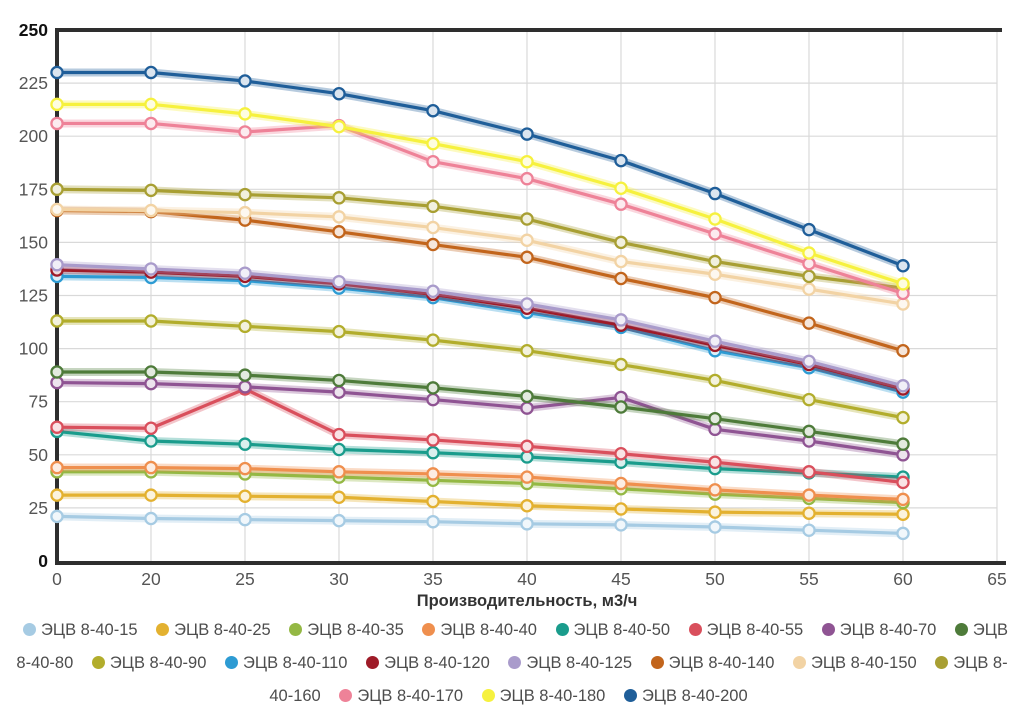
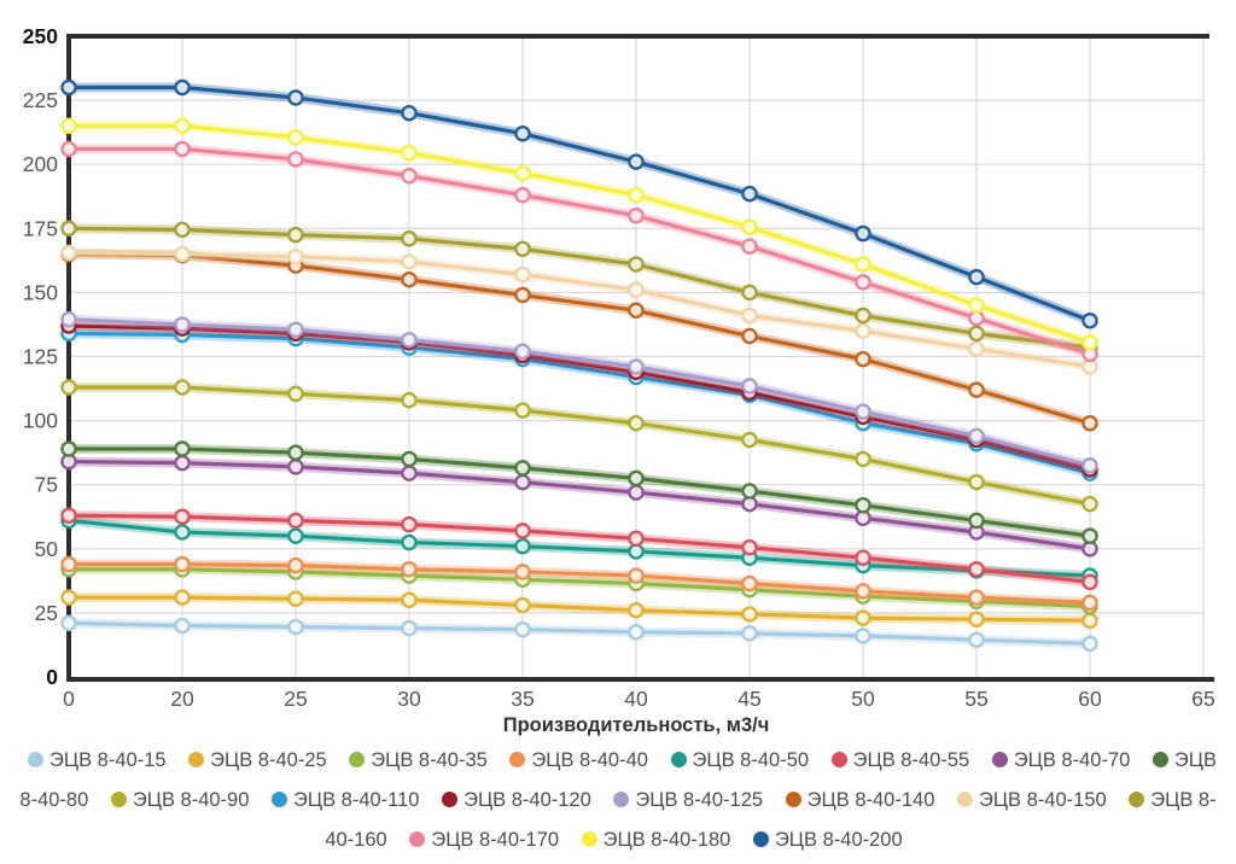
ЭЦВ 8-40-55/25: 81 -> 61
ЭЦВ 8-40-170/30: 205 -> 196
ЭЦВ 8-40-70/45: 77 -> 68
